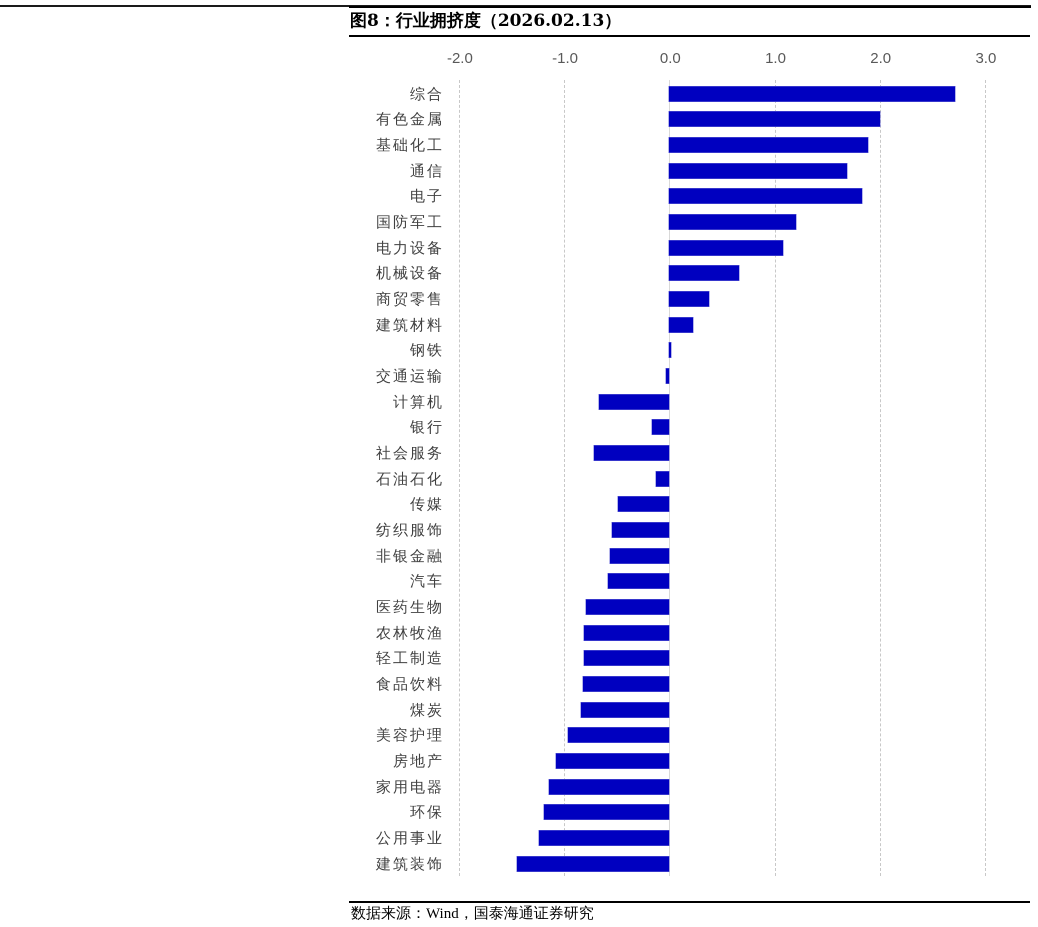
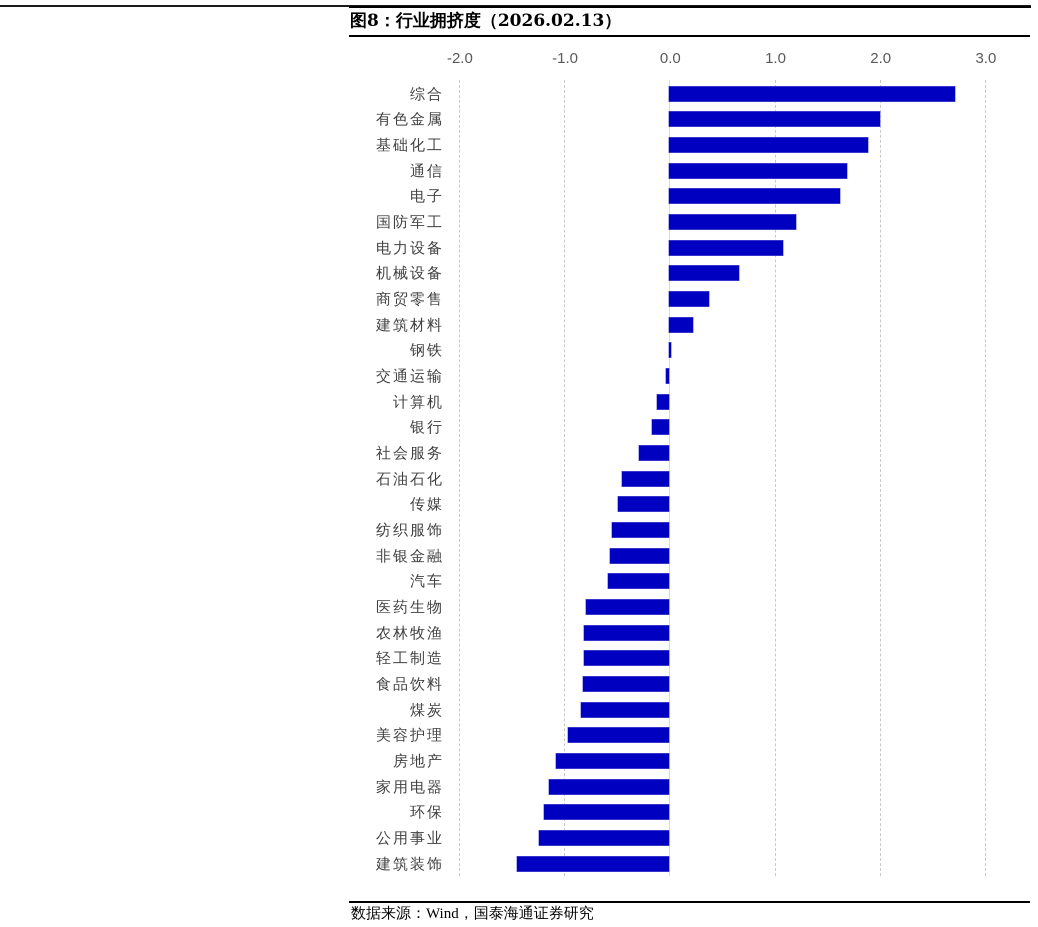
电子: 1.83 -> 1.62
计算机: -0.67 -> -0.12
社会服务: -0.72 -> -0.29
石油石化: -0.13 -> -0.45
